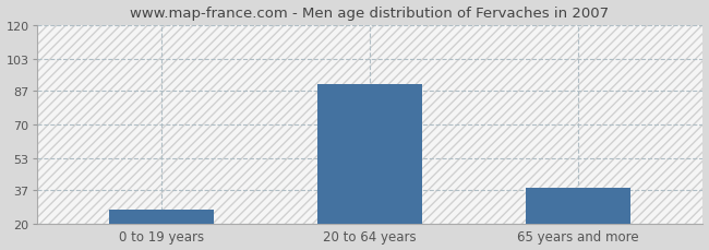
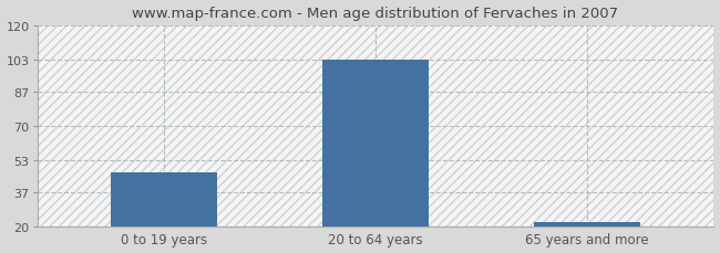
0 to 19 years: 27 -> 47
20 to 64 years: 90 -> 103
65 years and more: 38 -> 22
